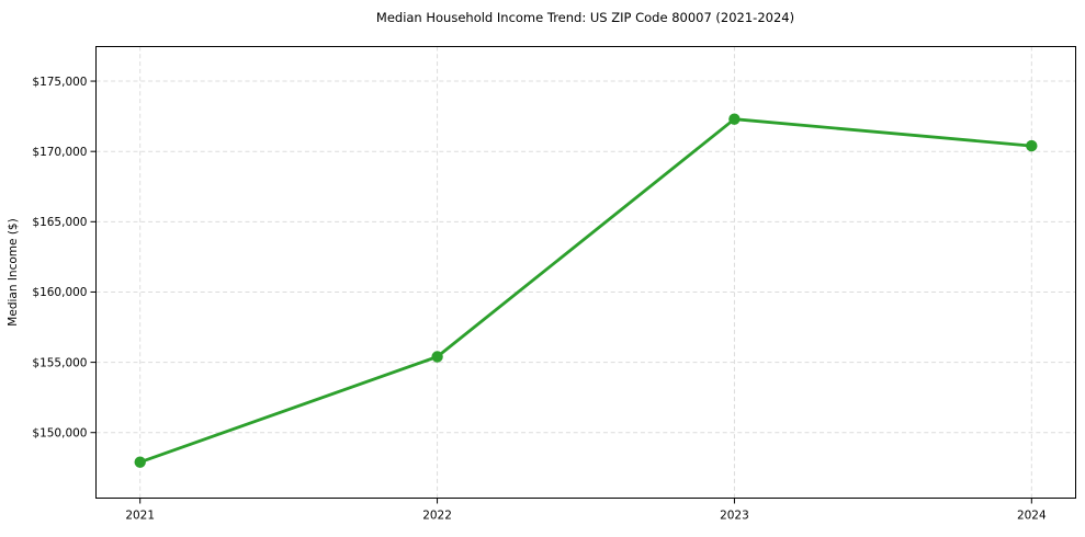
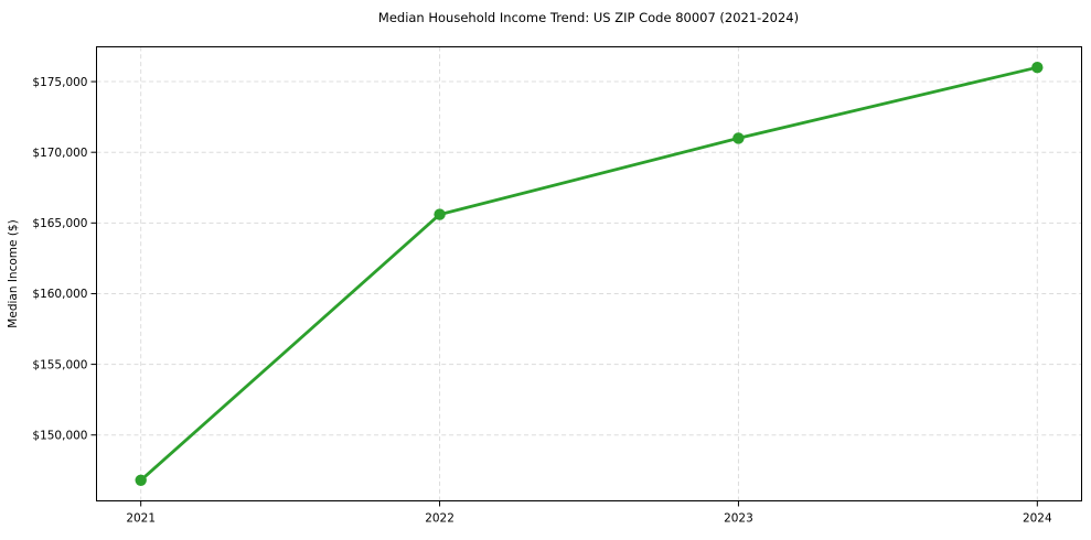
2021: $147900 -> $146800
2022: $155400 -> $165600
2023: $172300 -> $171000
2024: $170400 -> $176000
